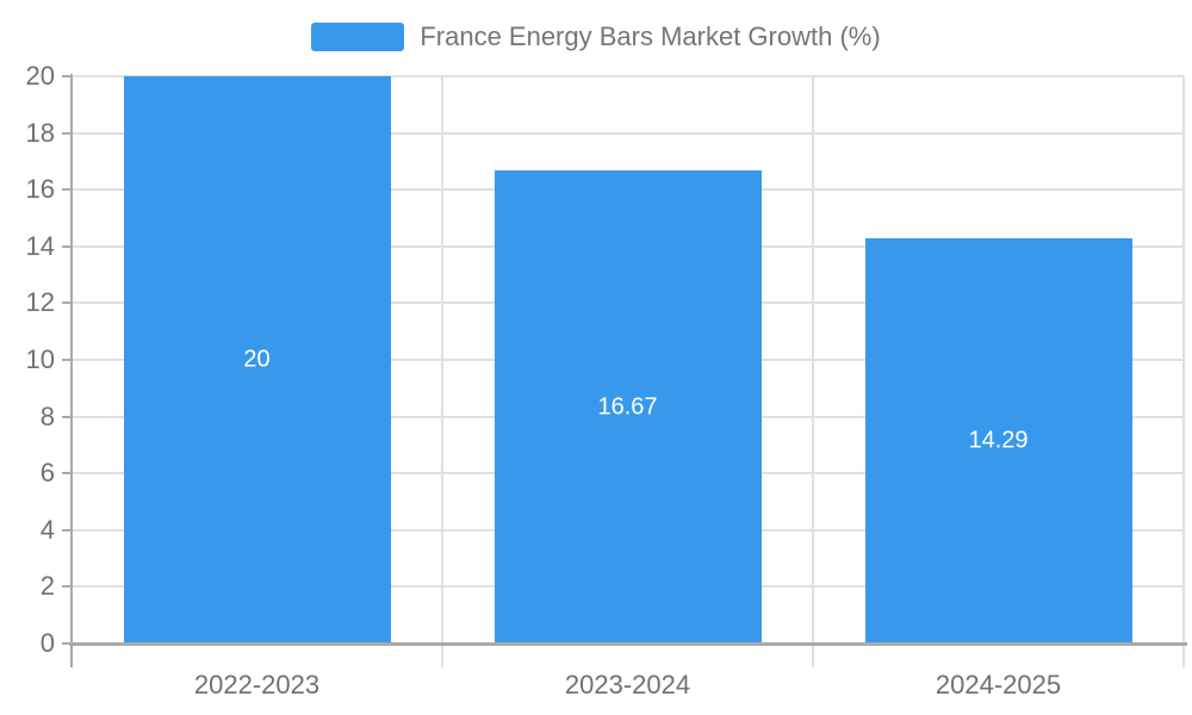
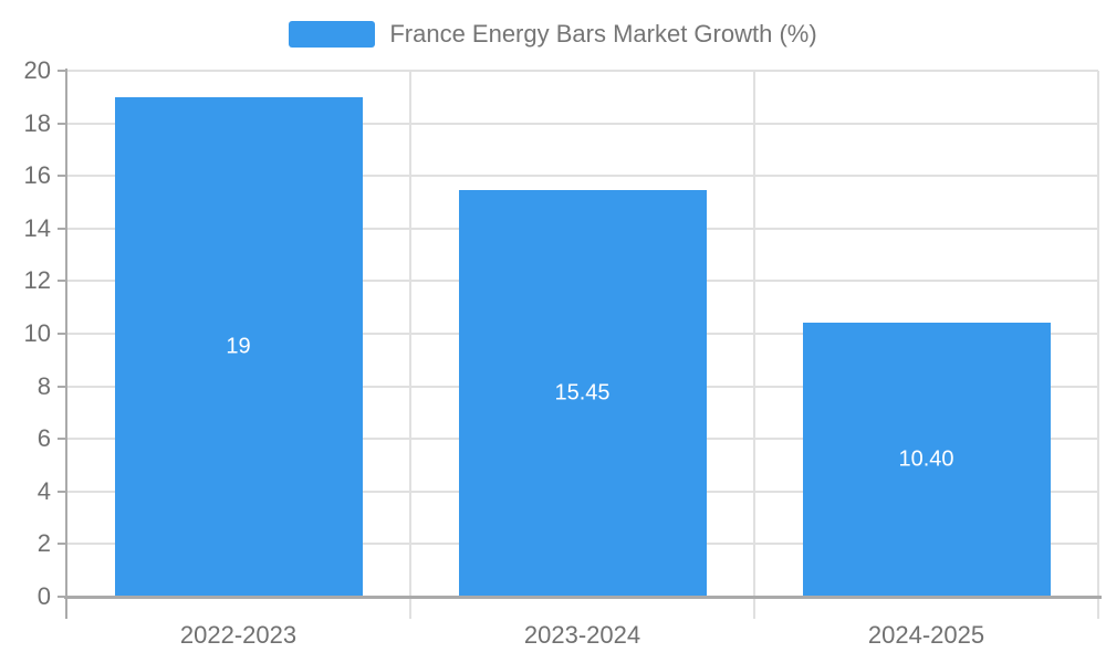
2022-2023: 20 -> 19
2023-2024: 16.67 -> 15.45
2024-2025: 14.29 -> 10.40
